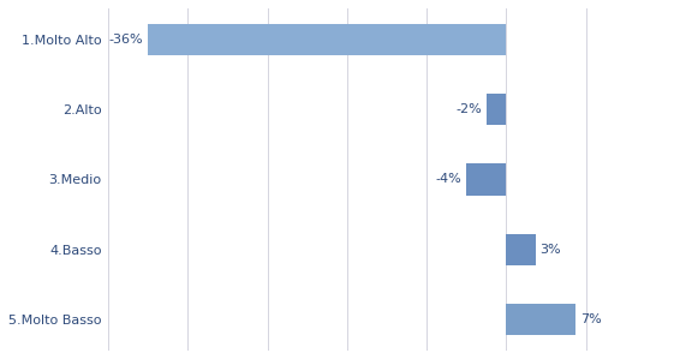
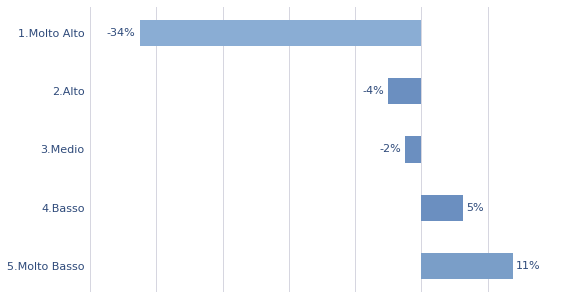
1.Molto Alto: -36% -> -34%
2.Alto: -2% -> -4%
3.Medio: -4% -> -2%
4.Basso: 3% -> 5%
5.Molto Basso: 7% -> 11%
